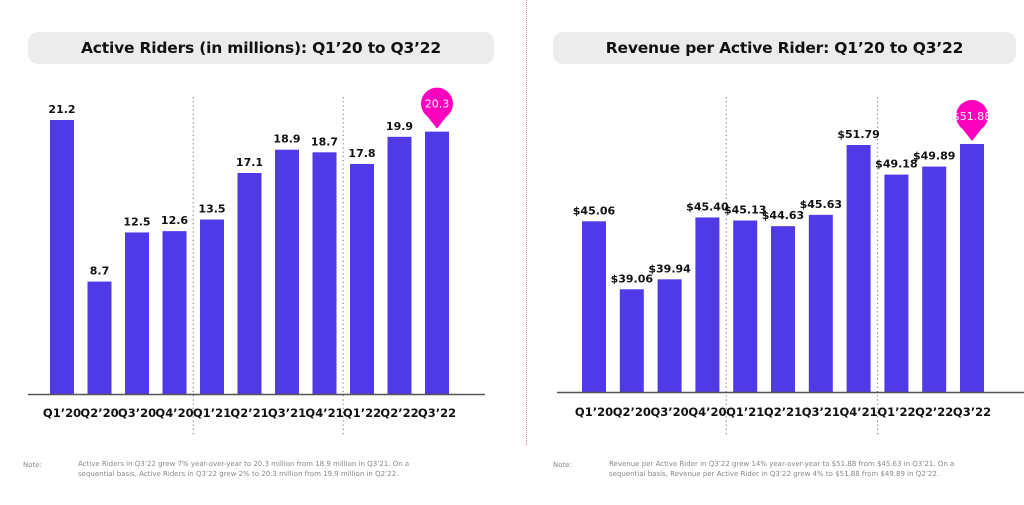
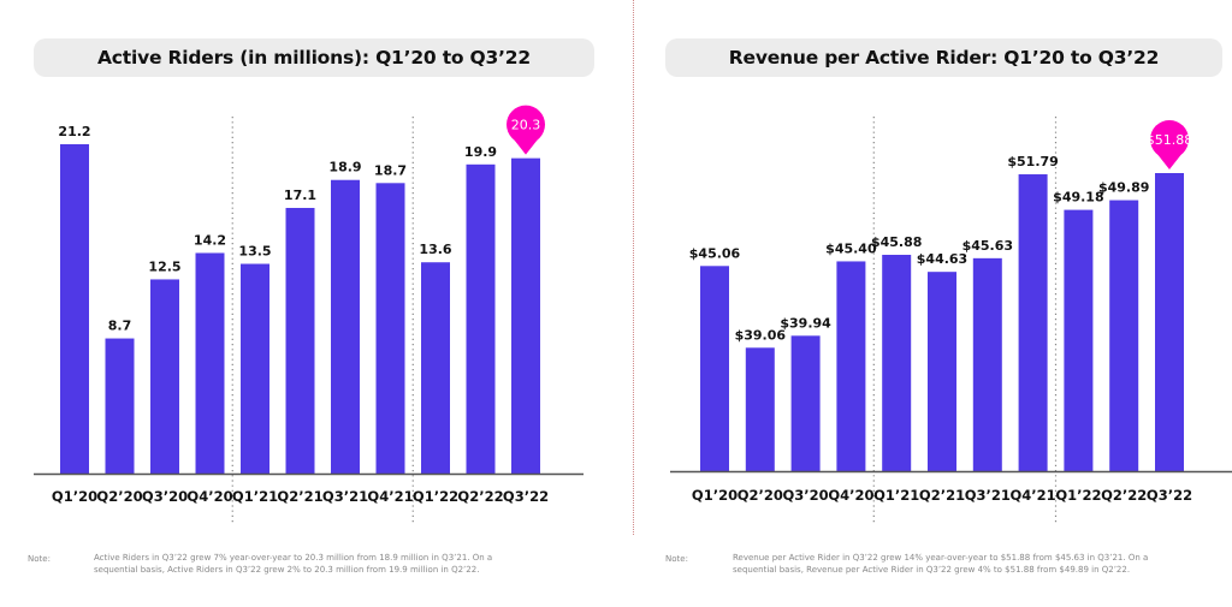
Active Riders (in millions): Q1’20 to Q3’22/Q4’20: 12.6 -> 14.2
Active Riders (in millions): Q1’20 to Q3’22/Q1’22: 17.8 -> 13.6
Revenue per Active Rider: Q1’20 to Q3’22/Q1’21: $45.13 -> $45.88
